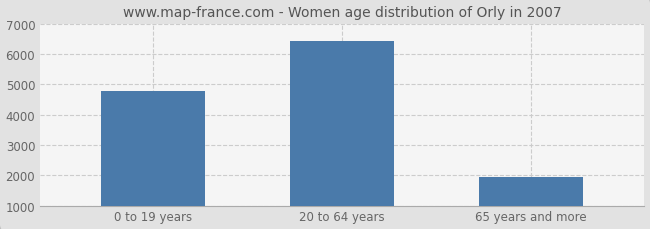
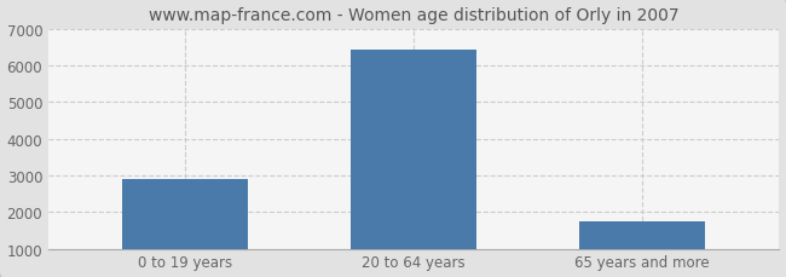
0 to 19 years: 4800 -> 2900
65 years and more: 1950 -> 1750
